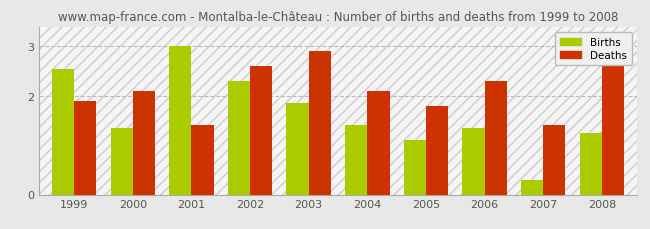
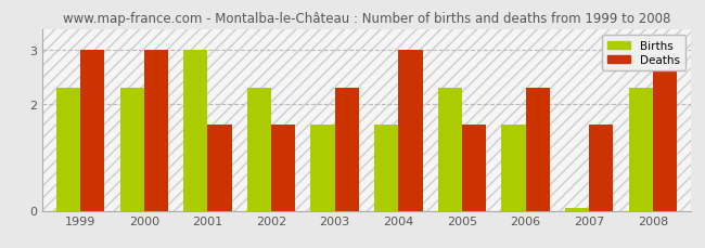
Births/1999: 2.55 -> 2.30
Deaths/1999: 1.9 -> 3.0
Births/2000: 1.35 -> 2.30
Deaths/2000: 2.1 -> 3.0
Deaths/2001: 1.4 -> 1.6
Deaths/2002: 2.6 -> 1.6
Births/2003: 1.85 -> 1.60
Deaths/2003: 2.9 -> 2.3
Births/2004: 1.40 -> 1.60
Deaths/2004: 2.1 -> 3.0
Births/2005: 1.10 -> 2.30
Deaths/2005: 1.8 -> 1.6
Births/2006: 1.35 -> 1.60
Births/2007: 0.30 -> 0.05
Deaths/2007: 1.4 -> 1.6
Births/2008: 1.25 -> 2.30
